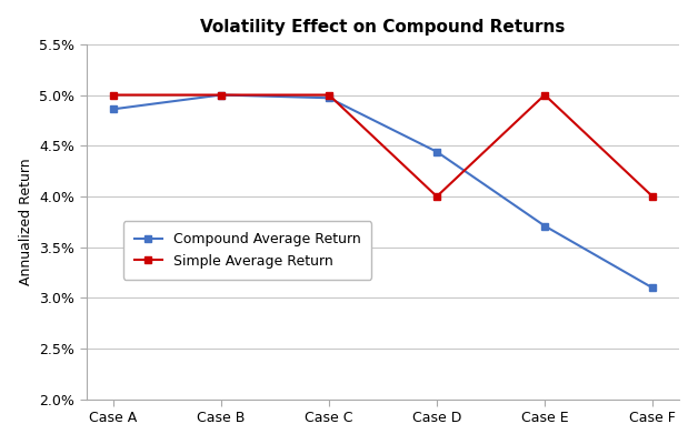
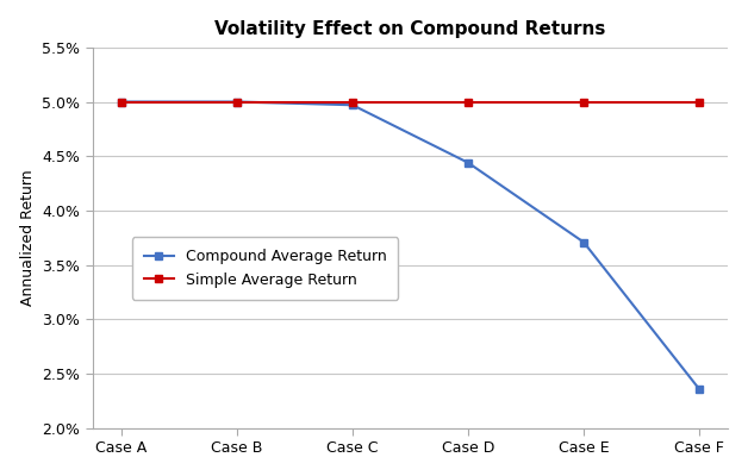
Compound Average Return/Case A: 4.86% -> 5.00%
Simple Average Return/Case D: 4% -> 5%
Compound Average Return/Case F: 3.10% -> 2.36%
Simple Average Return/Case F: 4% -> 5%
